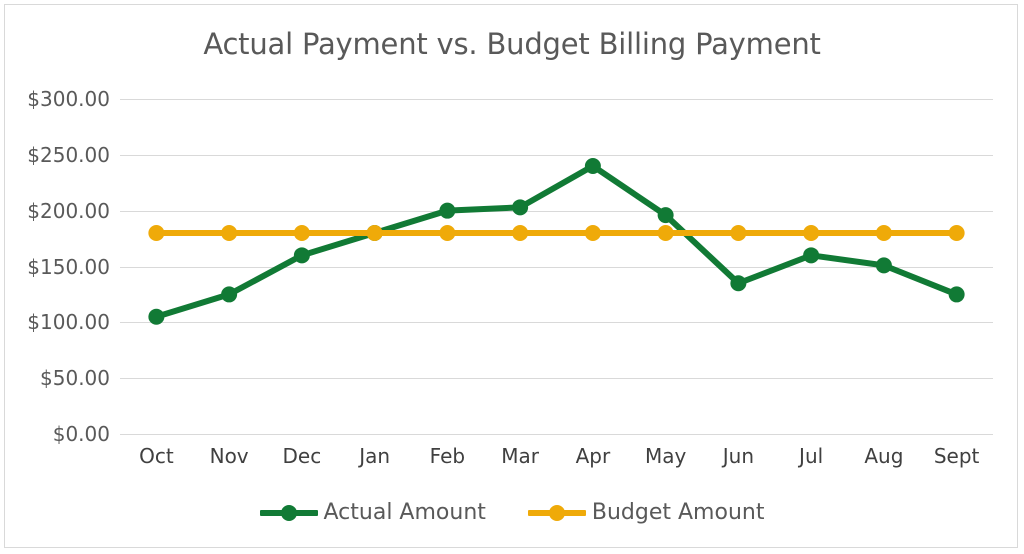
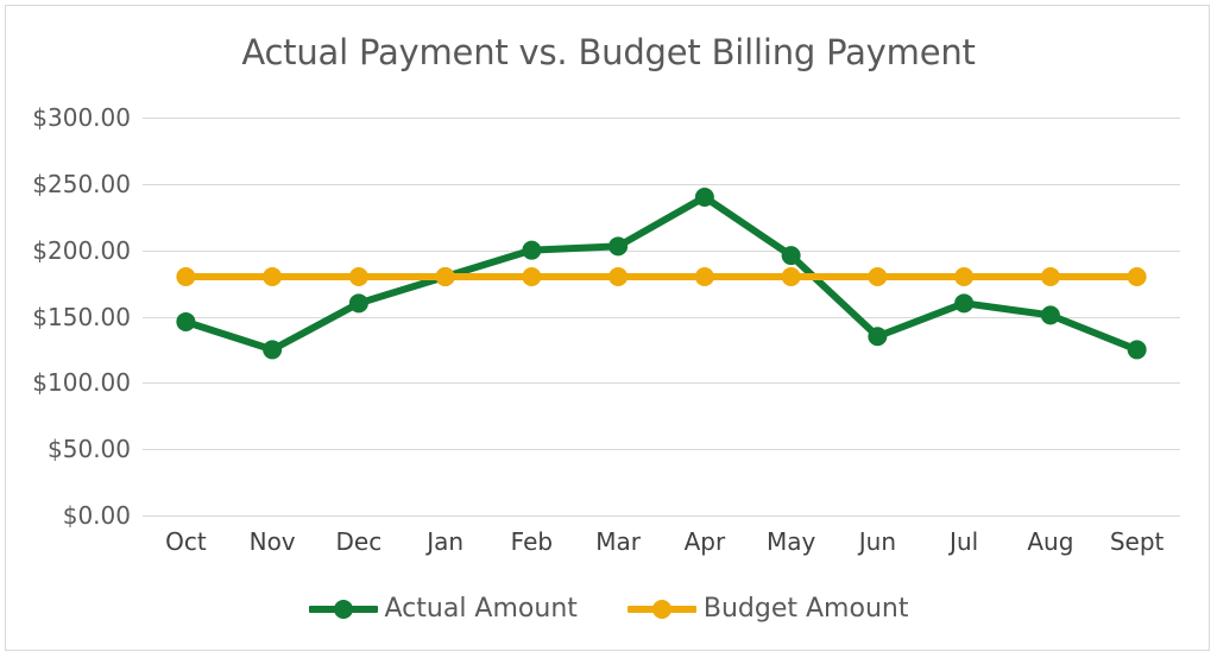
Actual Amount/Oct: $105 -> $146
